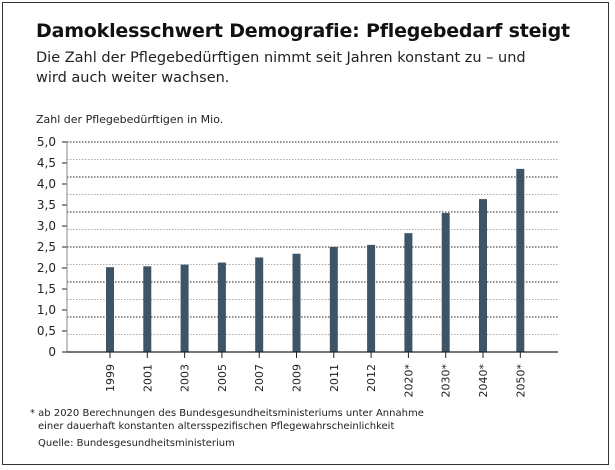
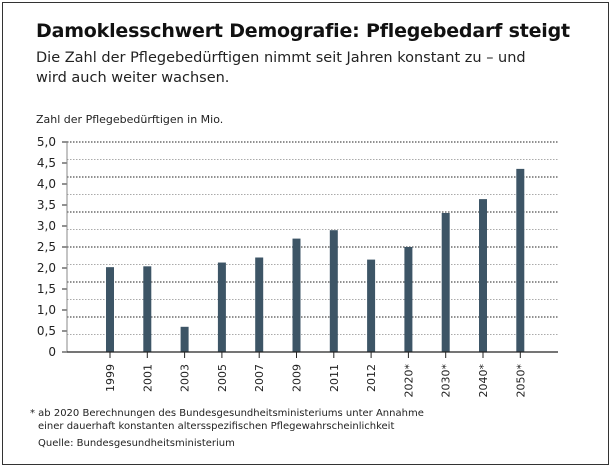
2003: 2,1 -> 0,6
2009: 2,3 -> 2,7
2011: 2,5 -> 2,9
2012: 2,5 -> 2,2
2020*: 2,8 -> 2,5
